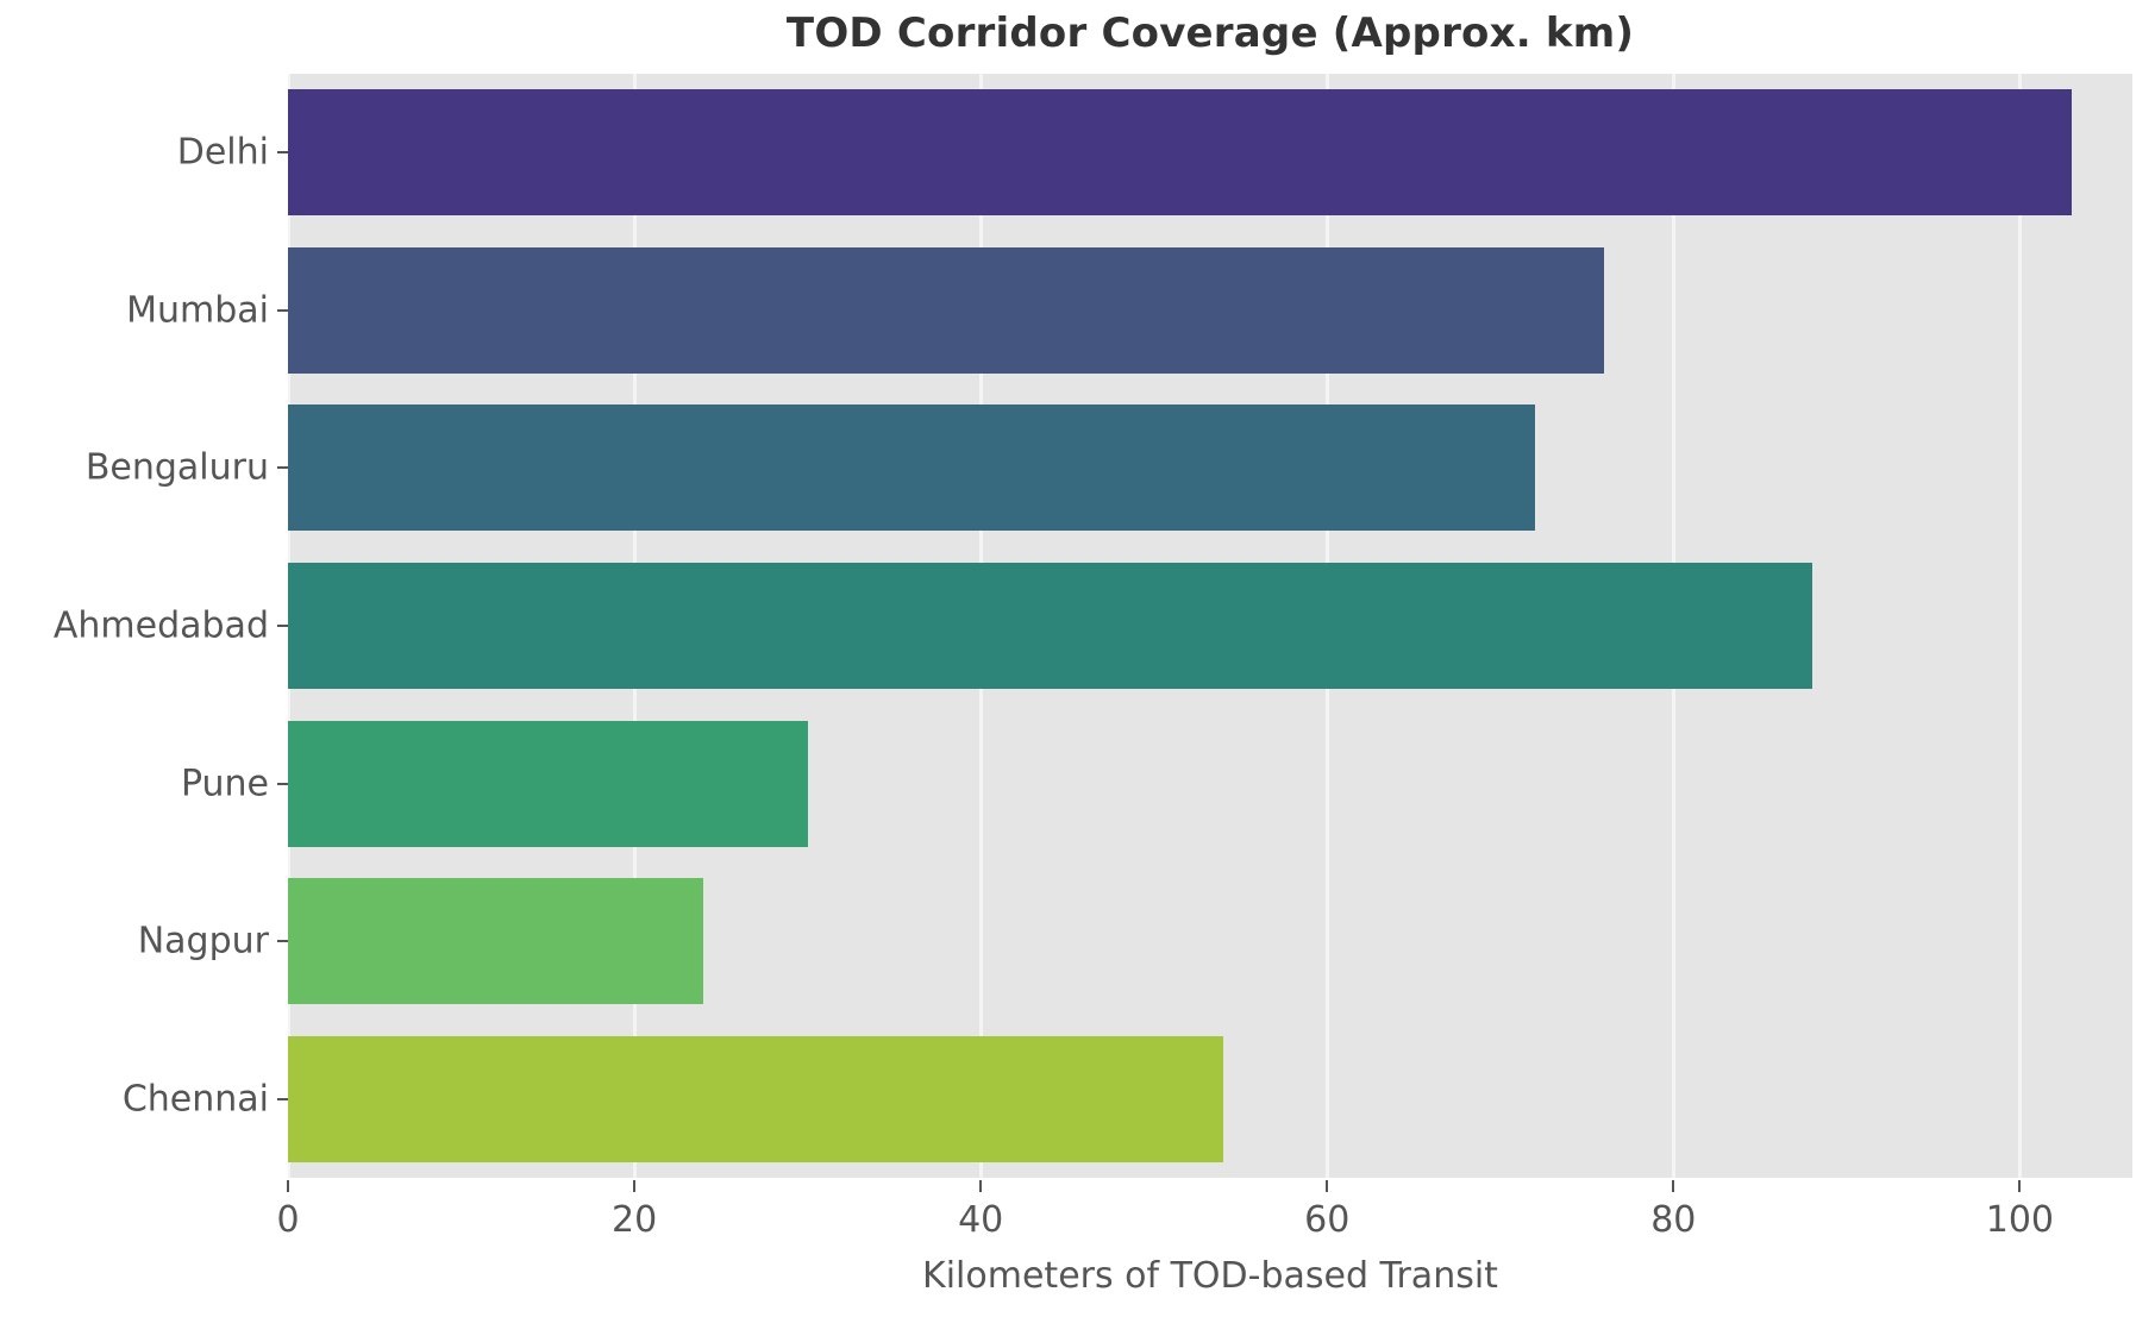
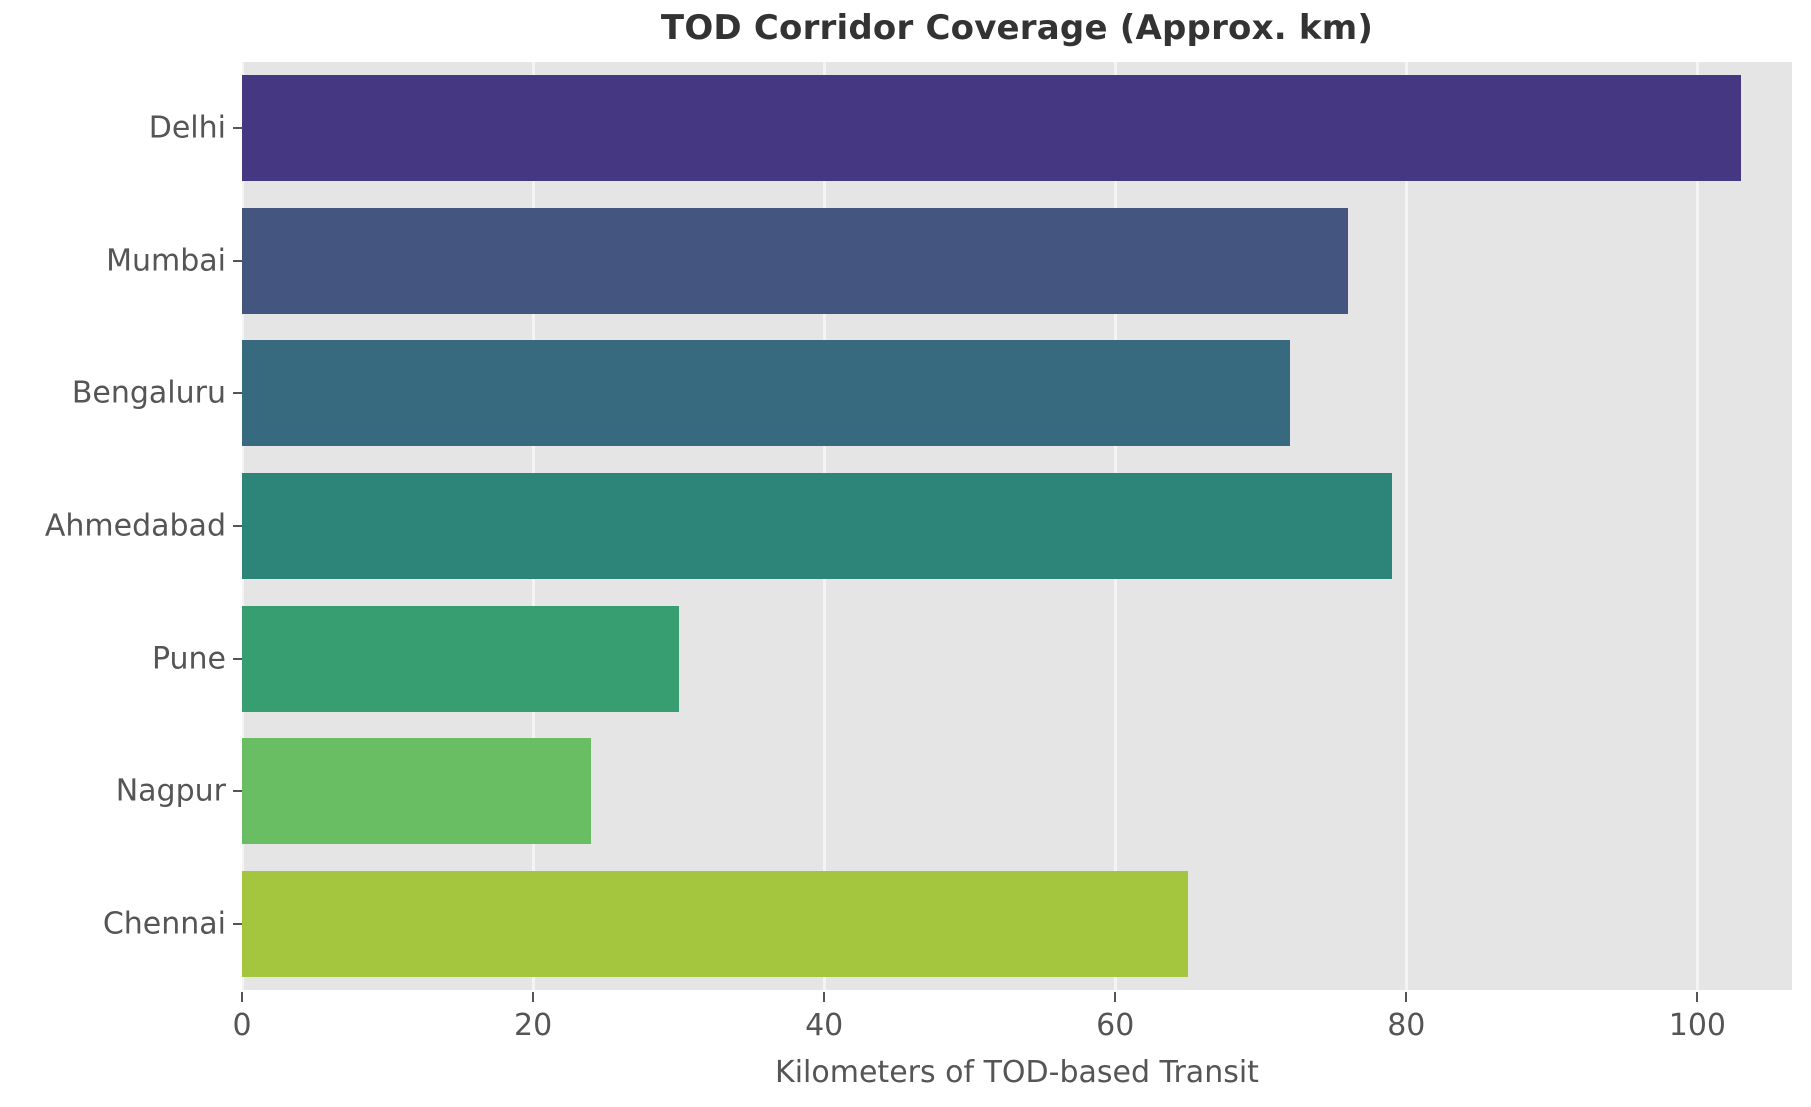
Ahmedabad: 88 -> 79
Chennai: 54 -> 65
